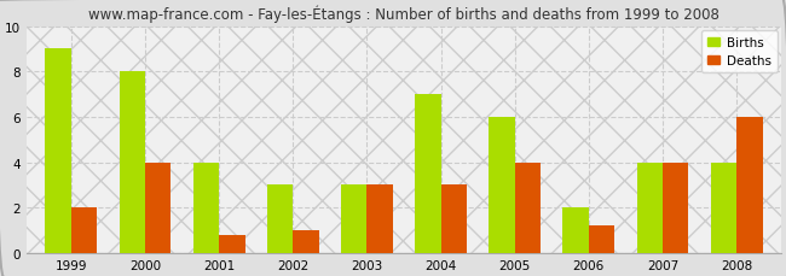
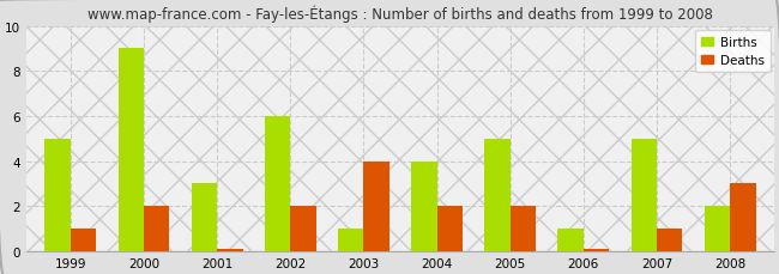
Births/1999: 9 -> 5
Deaths/1999: 2.0 -> 1.0
Births/2000: 8 -> 9
Deaths/2000: 4.0 -> 2.0
Births/2001: 4 -> 3
Deaths/2001: 0.8 -> 0.1
Births/2002: 3 -> 6
Deaths/2002: 1.0 -> 2.0
Births/2003: 3 -> 1
Deaths/2003: 3.0 -> 4.0
Births/2004: 7 -> 4
Deaths/2004: 3.0 -> 2.0
Births/2005: 6 -> 5
Deaths/2005: 4.0 -> 2.0
Births/2006: 2 -> 1
Deaths/2006: 1.2 -> 0.1
Births/2007: 4 -> 5
Deaths/2007: 4.0 -> 1.0
Births/2008: 4 -> 2
Deaths/2008: 6.0 -> 3.0
